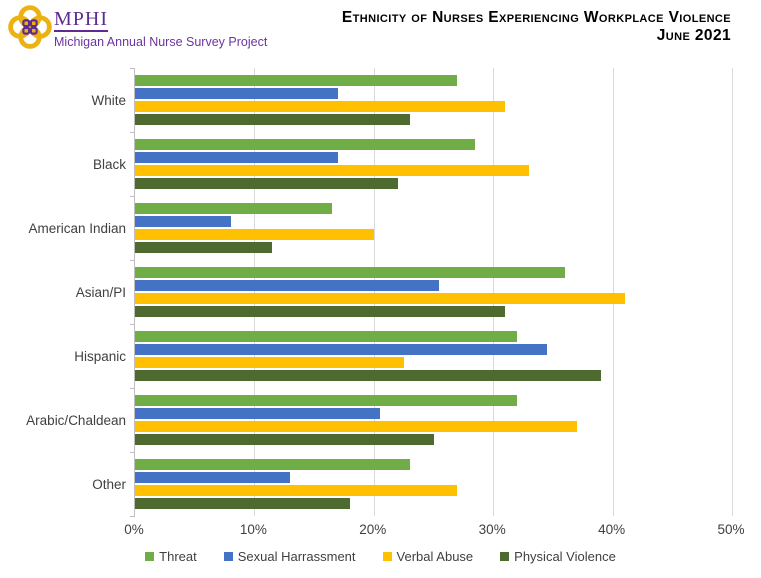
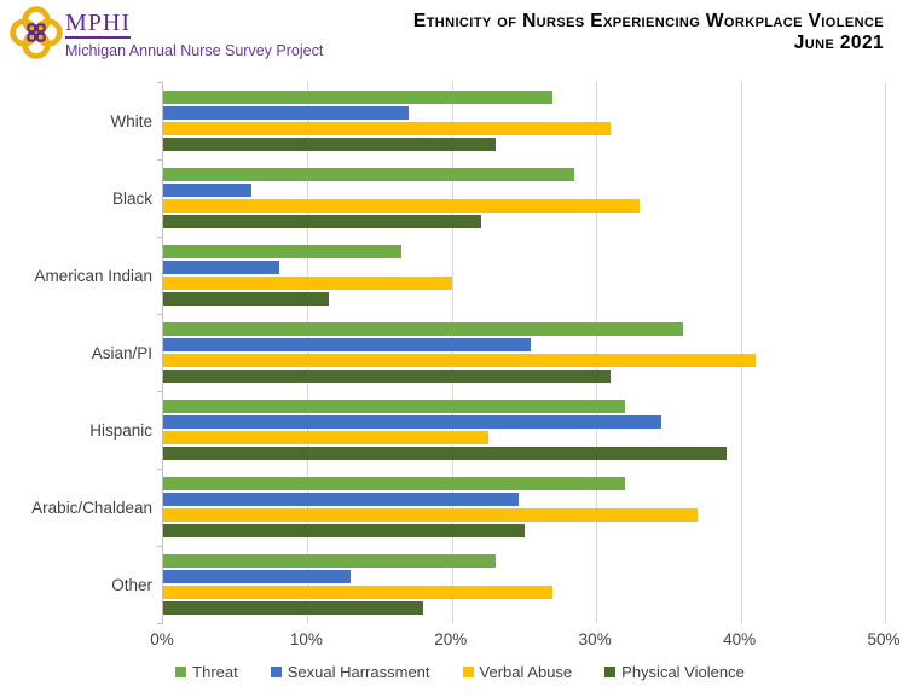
Sexual Harrassment/Black: 17.0% -> 6.1%
Sexual Harrassment/Arabic/Chaldean: 20.5% -> 24.6%
